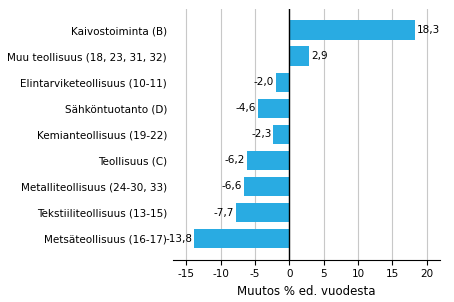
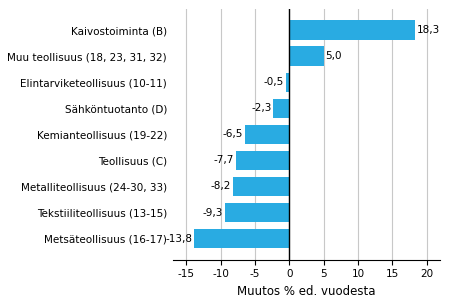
Muu teollisuus (18, 23, 31, 32): 2,9 -> 5,0
Elintarviketeollisuus (10-11): -2,0 -> -0,5
Sähköntuotanto (D): -4,6 -> -2,3
Kemianteollisuus (19-22): -2,3 -> -6,5
Teollisuus (C): -6,2 -> -7,7
Metalliteollisuus (24-30, 33): -6,6 -> -8,2
Tekstiiliteollisuus (13-15): -7,7 -> -9,3
